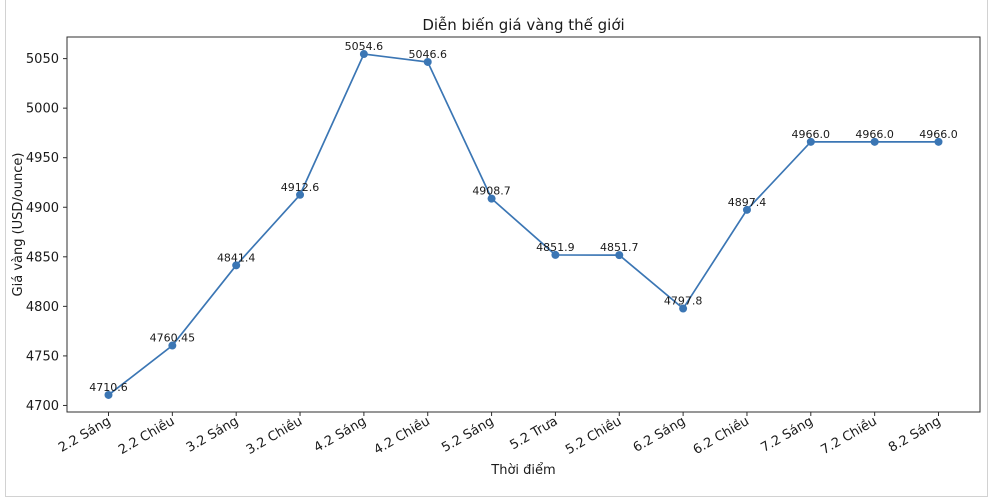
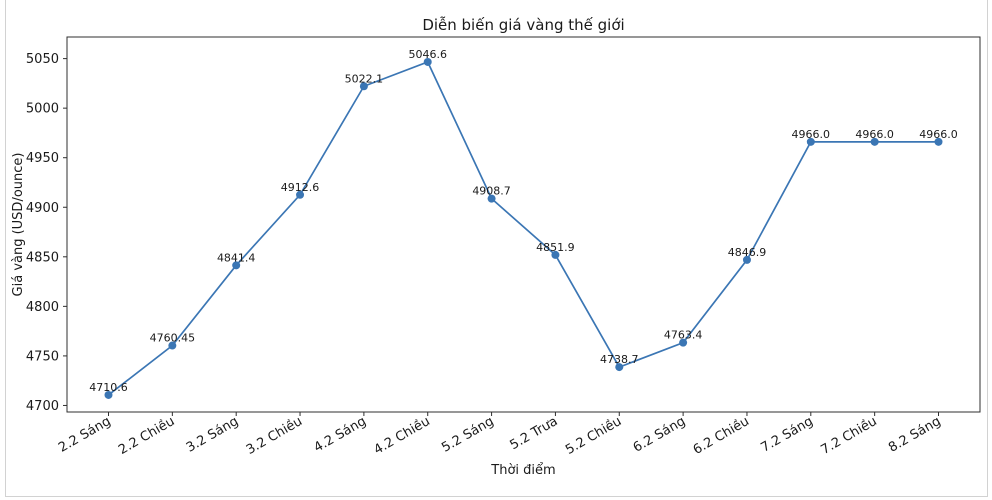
4.2 Sáng: 5054.6 -> 5022.1
5.2 Chiều: 4851.7 -> 4738.7
6.2 Sáng: 4797.8 -> 4763.4
6.2 Chiều: 4897.4 -> 4846.9
